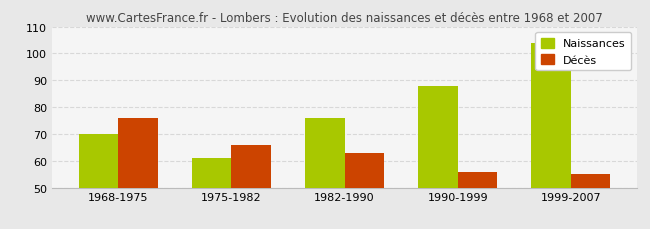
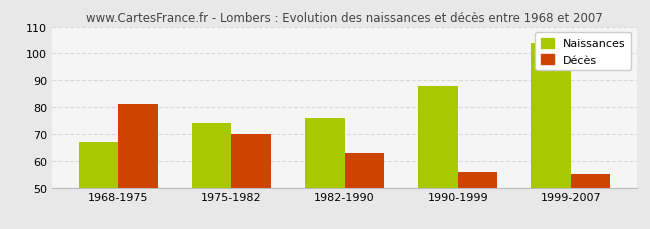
Naissances/1968-1975: 70 -> 67
Décès/1968-1975: 76 -> 81
Naissances/1975-1982: 61 -> 74
Décès/1975-1982: 66 -> 70
